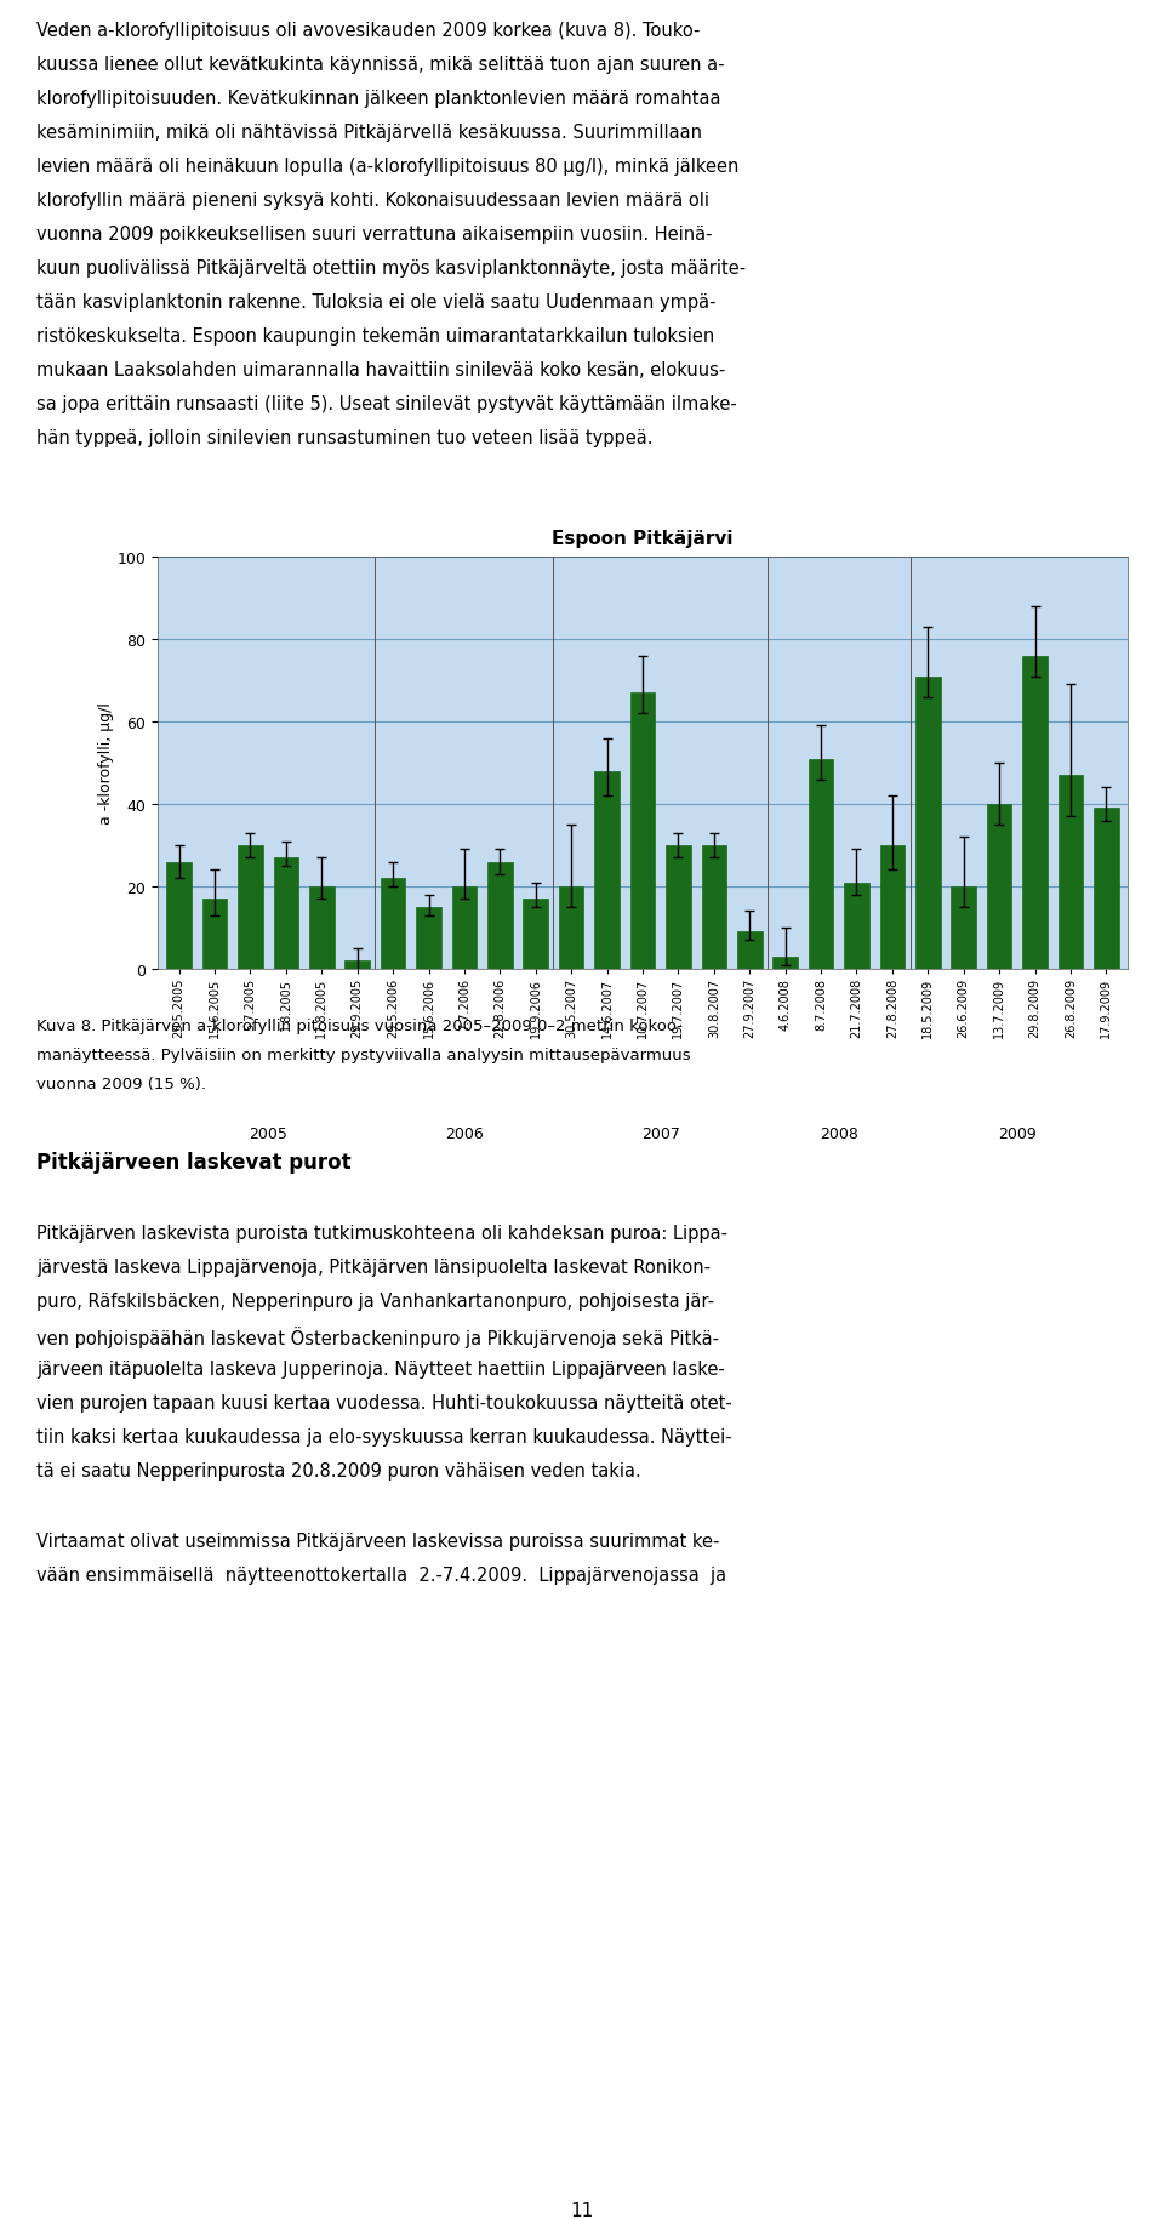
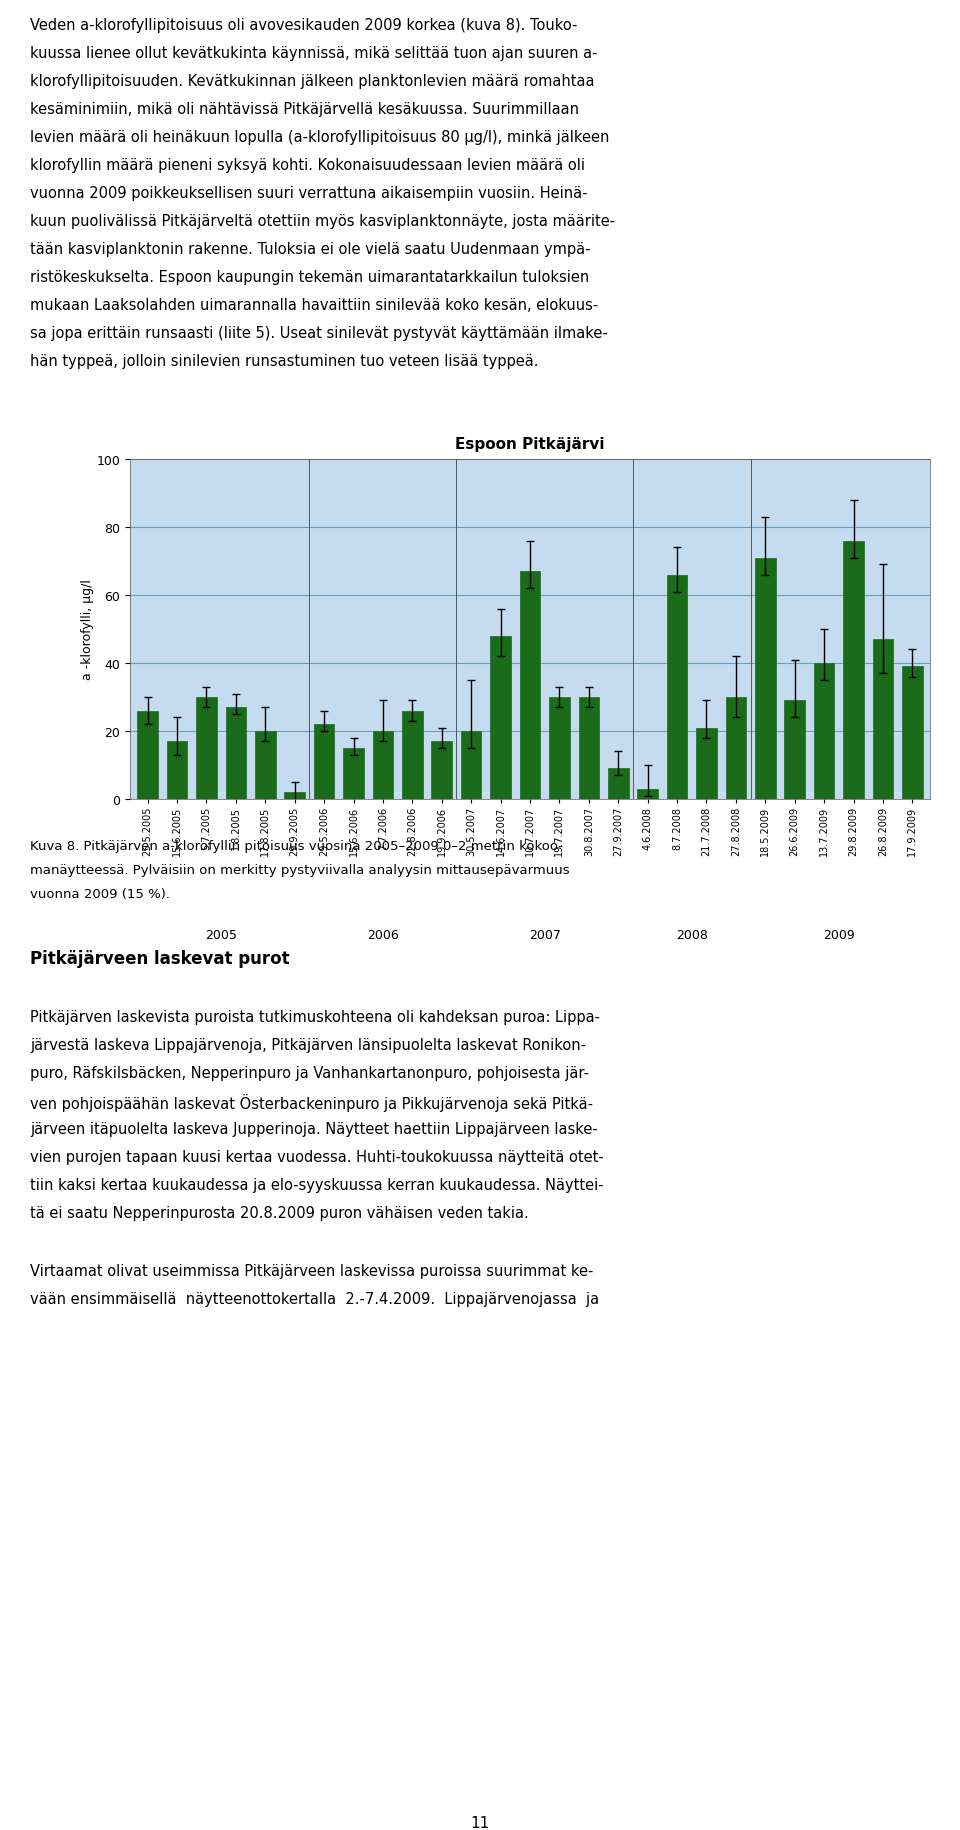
8.7.2008: 51 -> 66
26.6.2009: 20 -> 29
